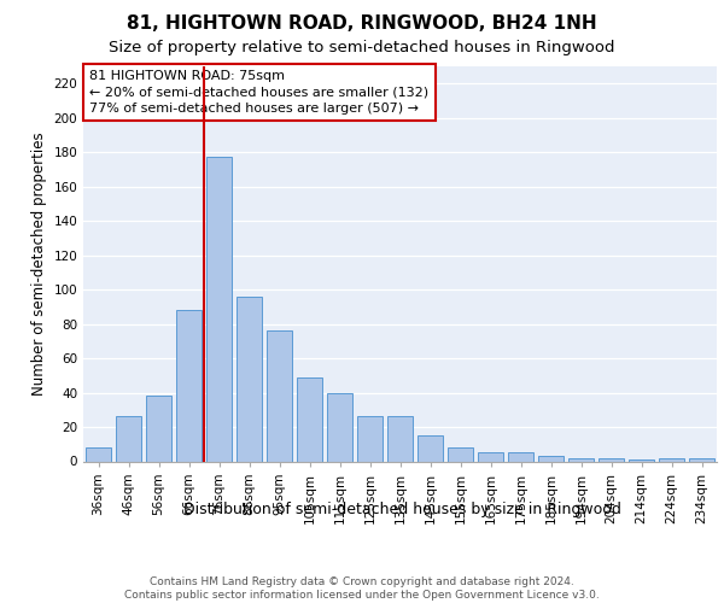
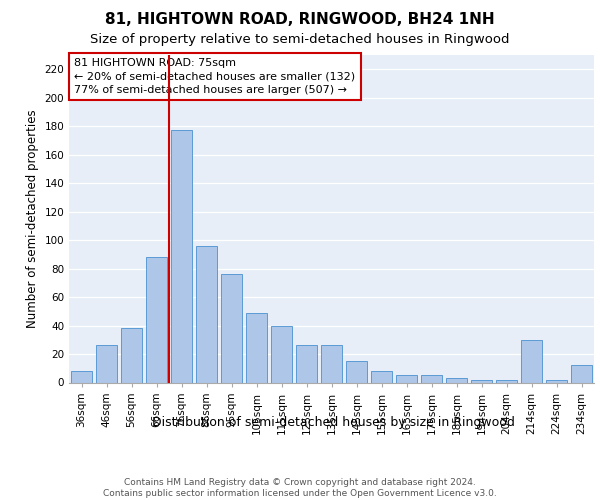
214sqm: 1 -> 30
234sqm: 2 -> 12
